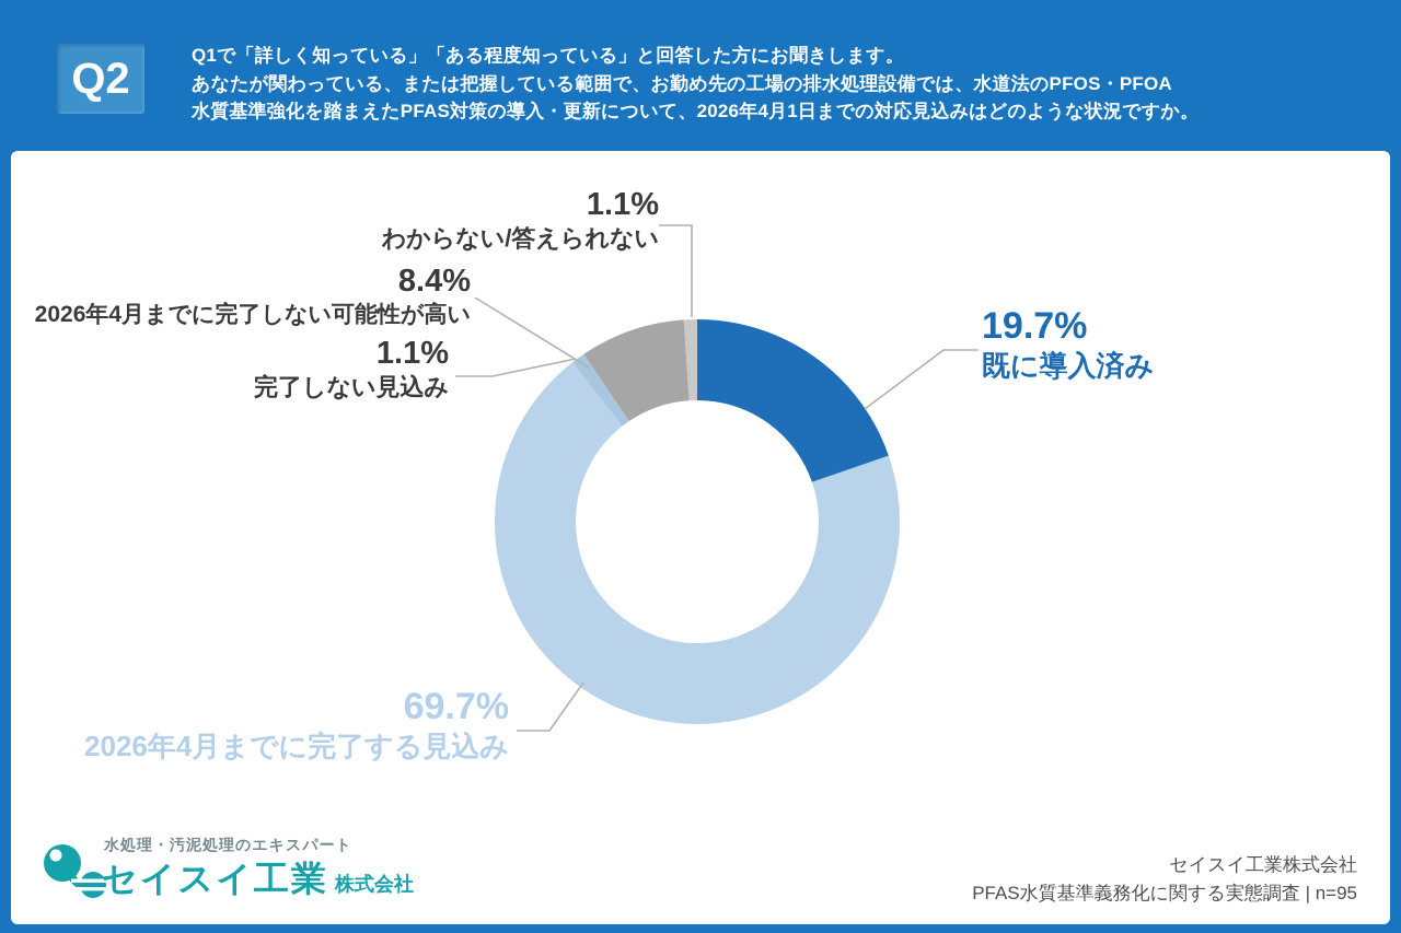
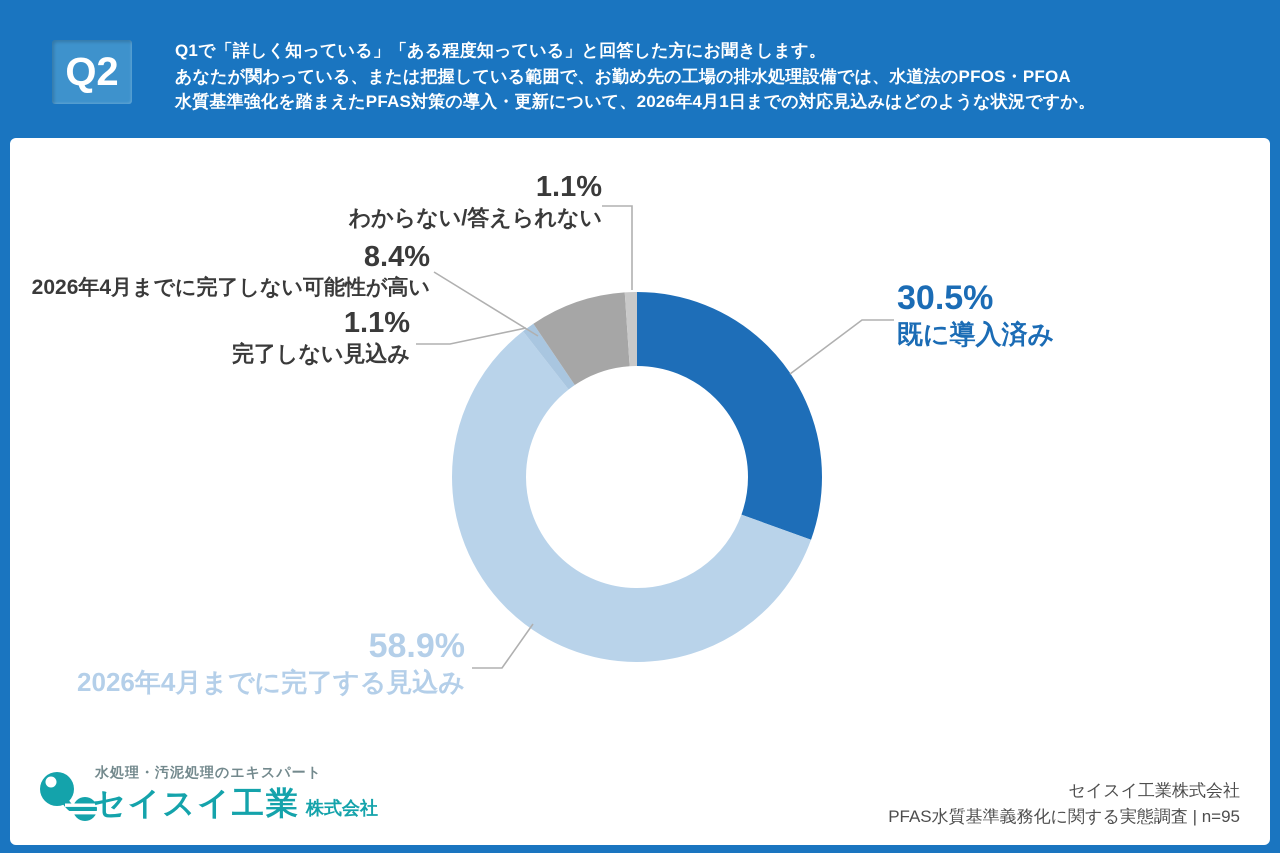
既に導入済み: 19.7% -> 30.5%
2026年4月までに完了する見込み: 69.7% -> 58.9%
